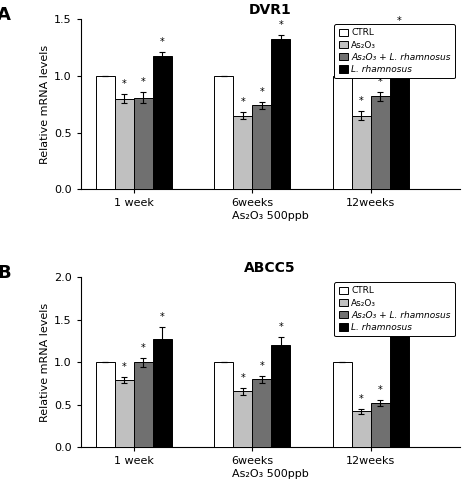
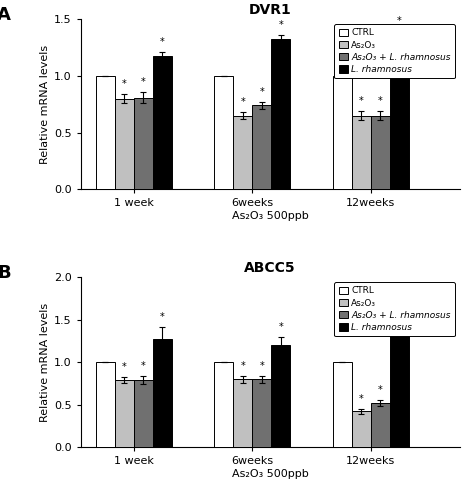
DVR1/As₂O₃ + L. rhamnosus/12weeks: 0.82 -> 0.65
ABCC5/As₂O₃ + L. rhamnosus/1 week: 1.00 -> 0.79
ABCC5/As₂O₃/6weeks: 0.66 -> 0.80
